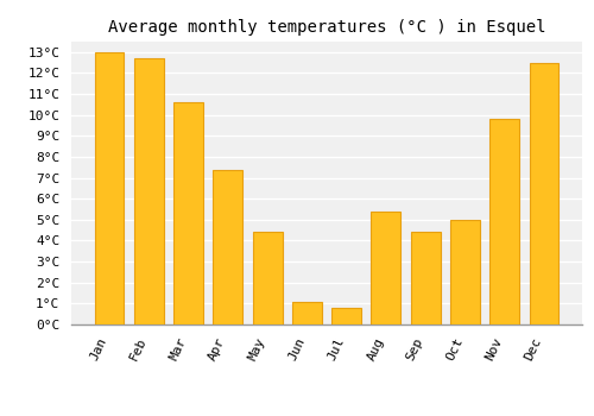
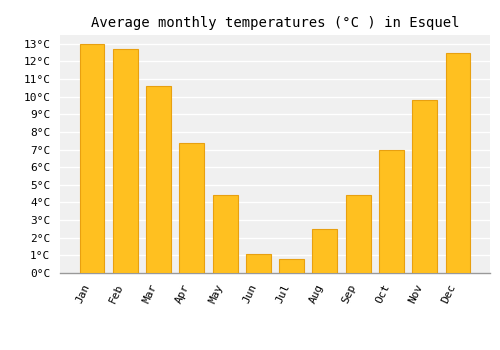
Aug: 5.4°C -> 2.5°C
Oct: 5.0°C -> 7.0°C
